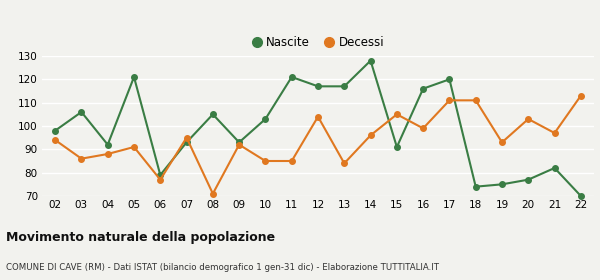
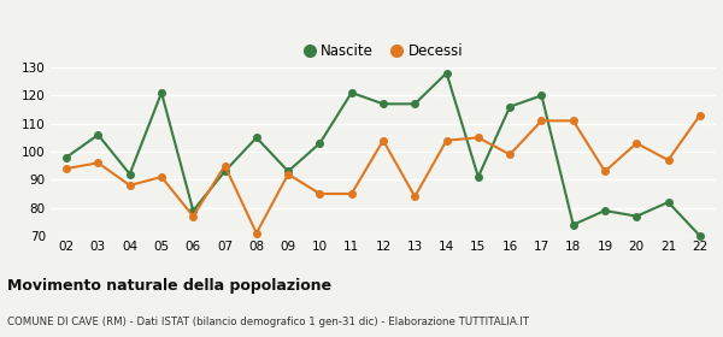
Decessi/03: 86 -> 96
Decessi/14: 96 -> 104
Nascite/19: 75 -> 79
